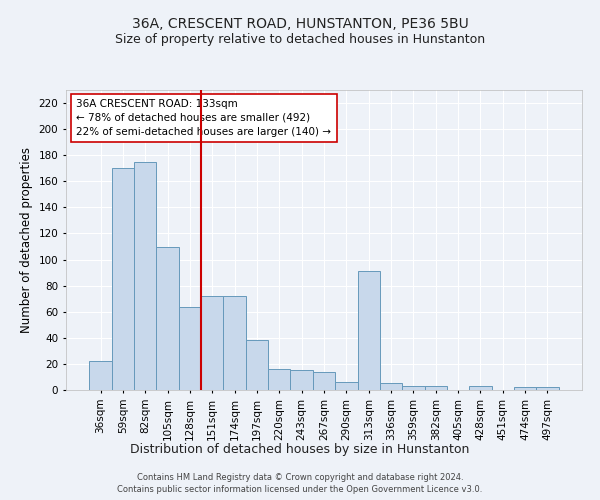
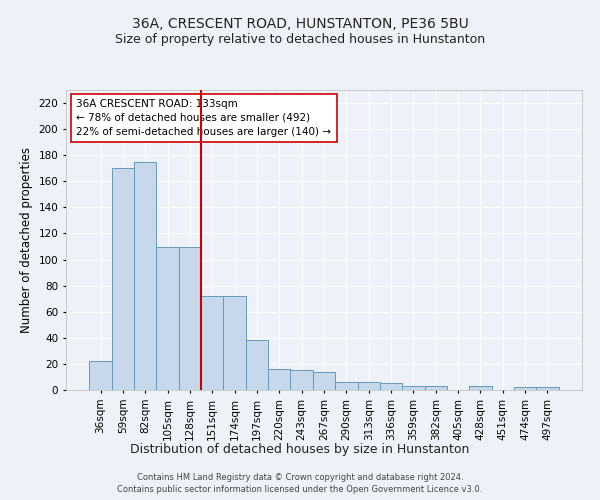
128sqm: 64 -> 110
313sqm: 91 -> 6
